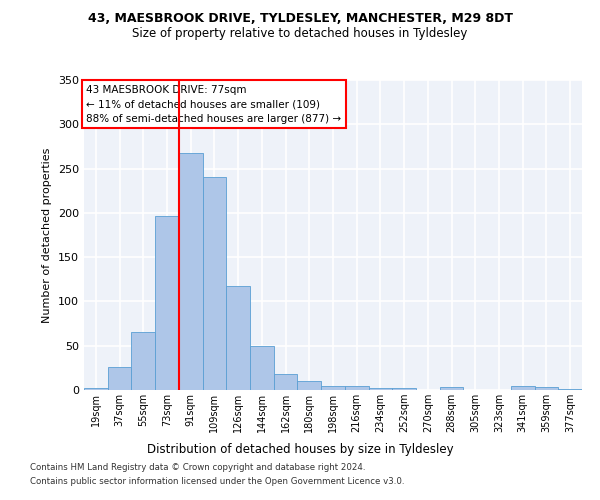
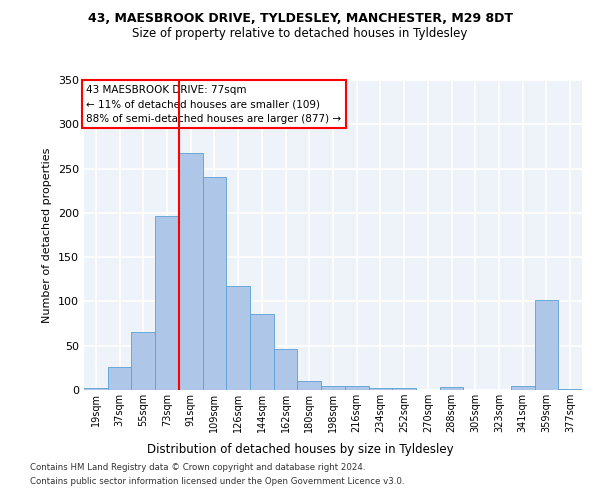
144sqm: 50 -> 86
162sqm: 18 -> 46
359sqm: 3 -> 102
